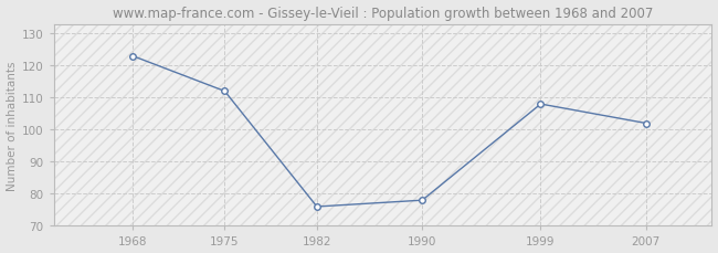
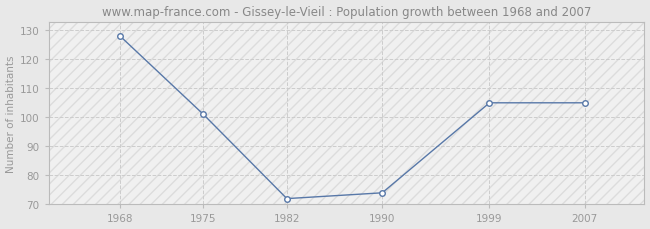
1968: 123 -> 128
1975: 112 -> 101
1982: 76 -> 72
1990: 78 -> 74
1999: 108 -> 105
2007: 102 -> 105
